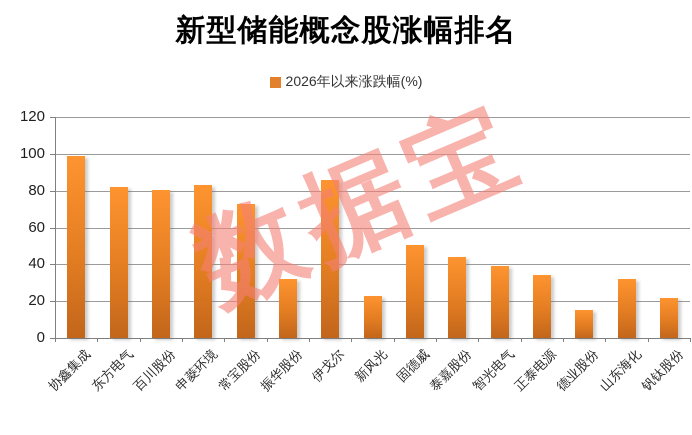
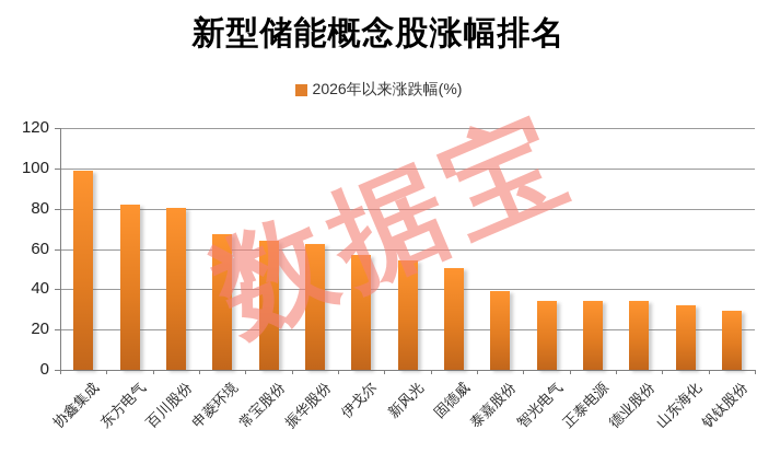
申菱环境: 83 -> 67
常宝股份: 73 -> 64
振华股份: 32 -> 62
伊戈尔: 86 -> 57
新风光: 23 -> 54
泰嘉股份: 44 -> 39
智光电气: 39 -> 34
德业股份: 15 -> 34
钒钛股份: 22 -> 30
